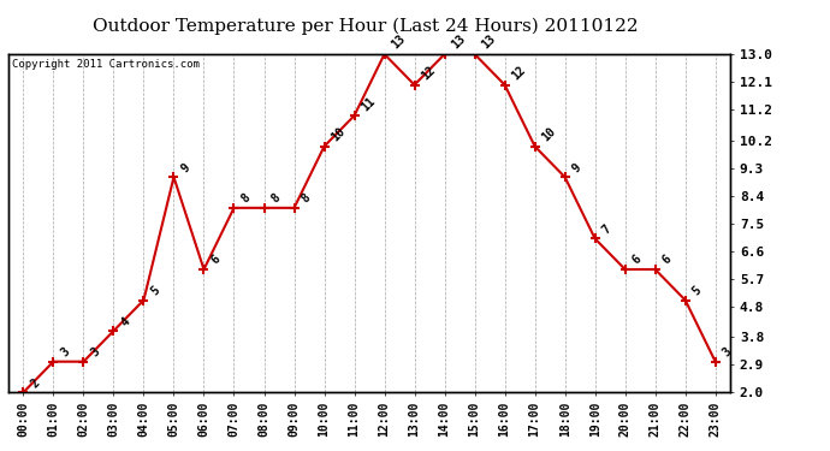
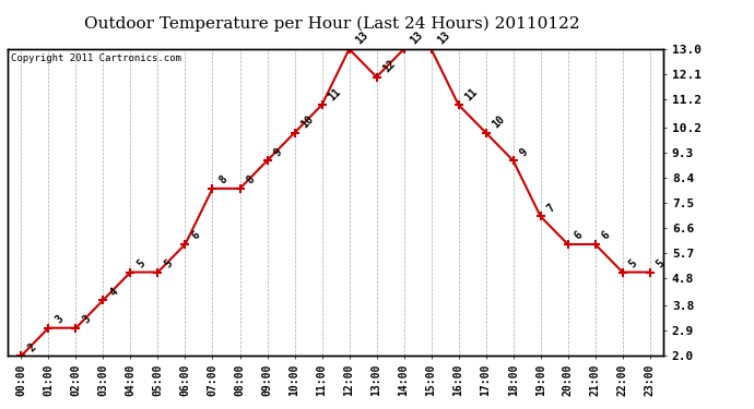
05:00: 9 -> 5
09:00: 8 -> 9
16:00: 12 -> 11
23:00: 3 -> 5
